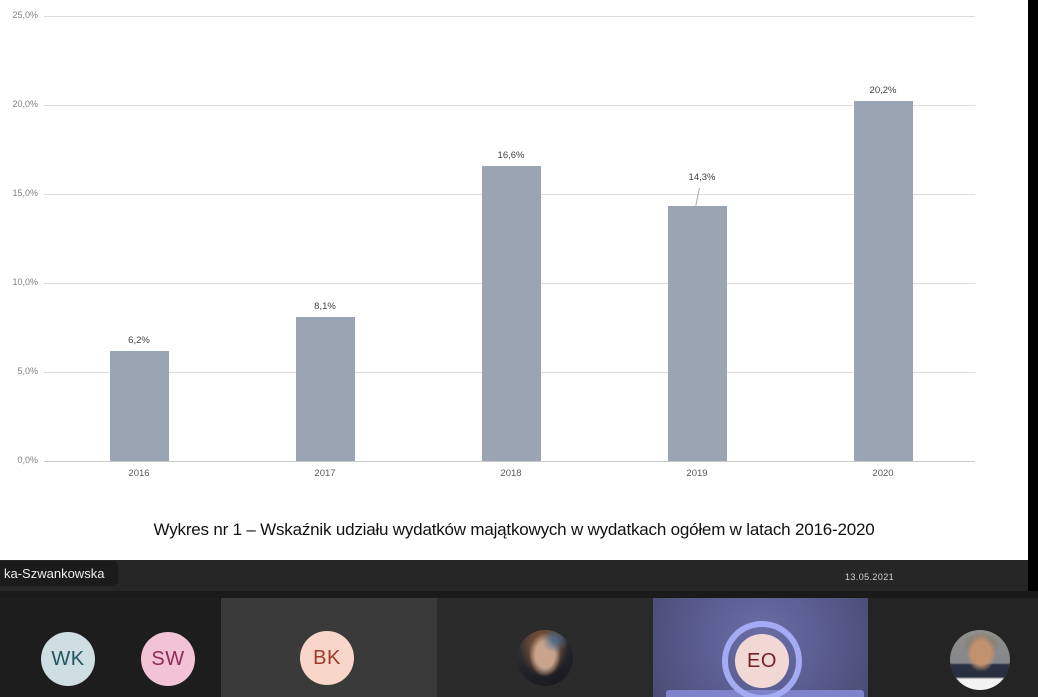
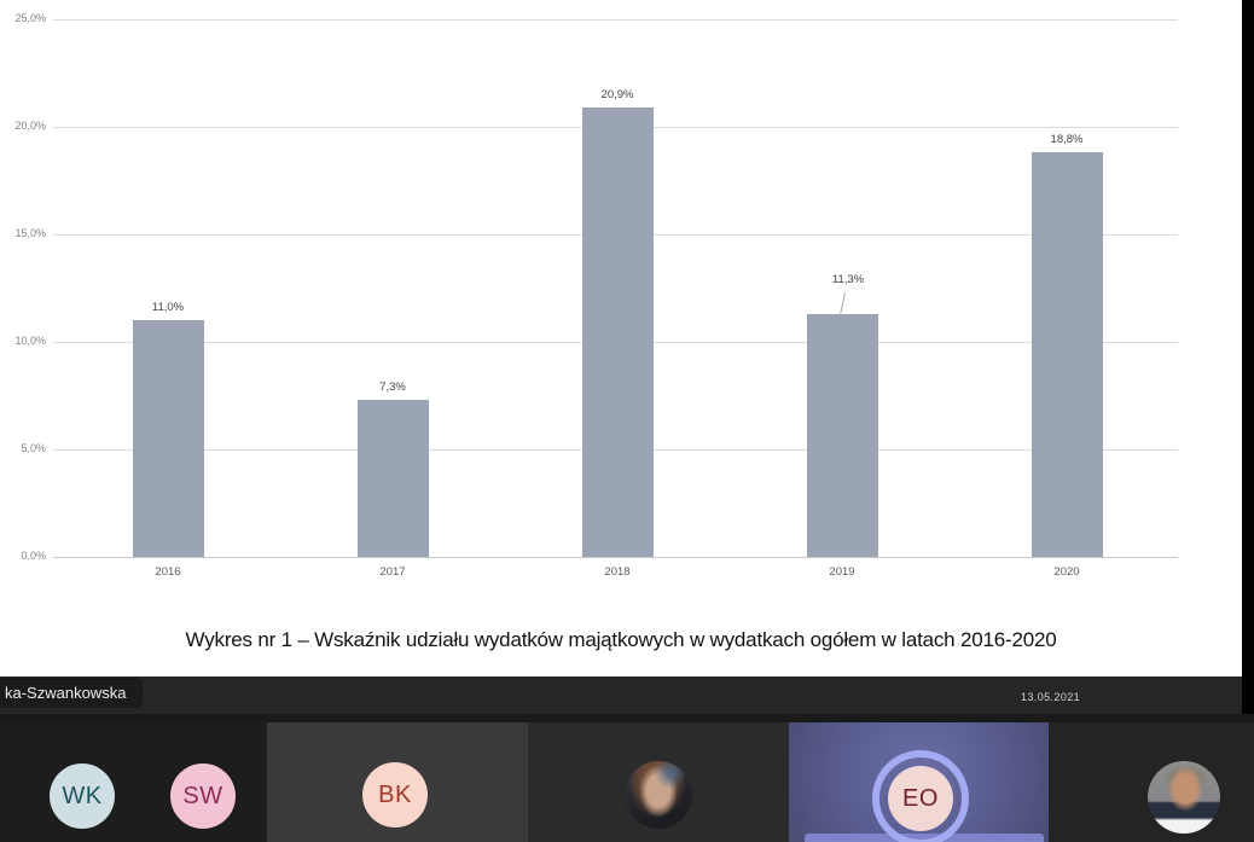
2016: 6,2% -> 11,0%
2017: 8,1% -> 7,3%
2018: 16,6% -> 20,9%
2019: 14,3% -> 11,3%
2020: 20,2% -> 18,8%
